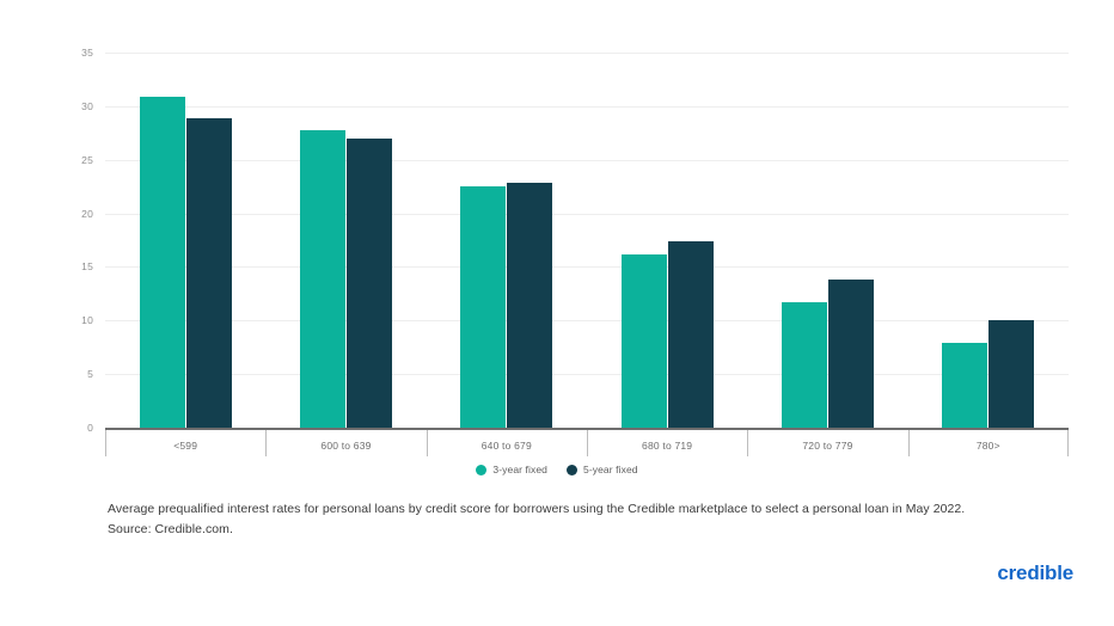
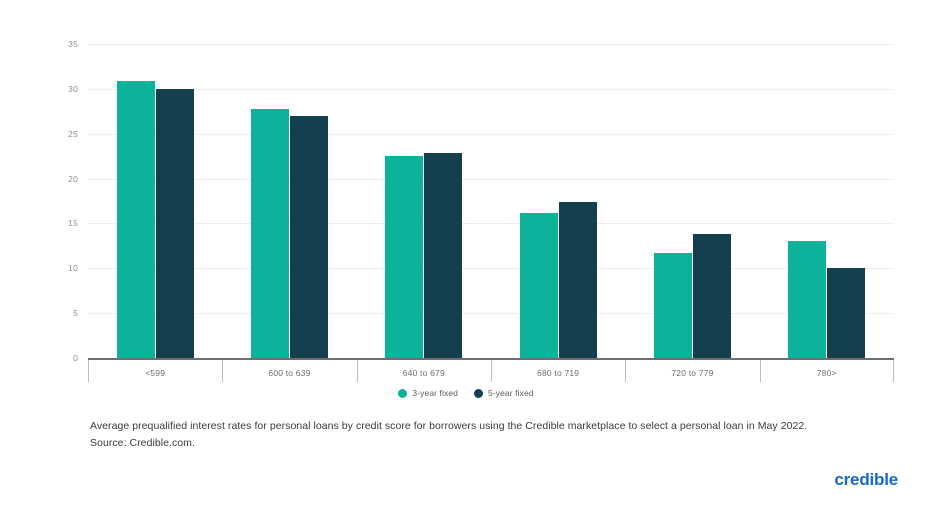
5-year fixed/<599: 29 -> 30
3-year fixed/780>: 8 -> 13
